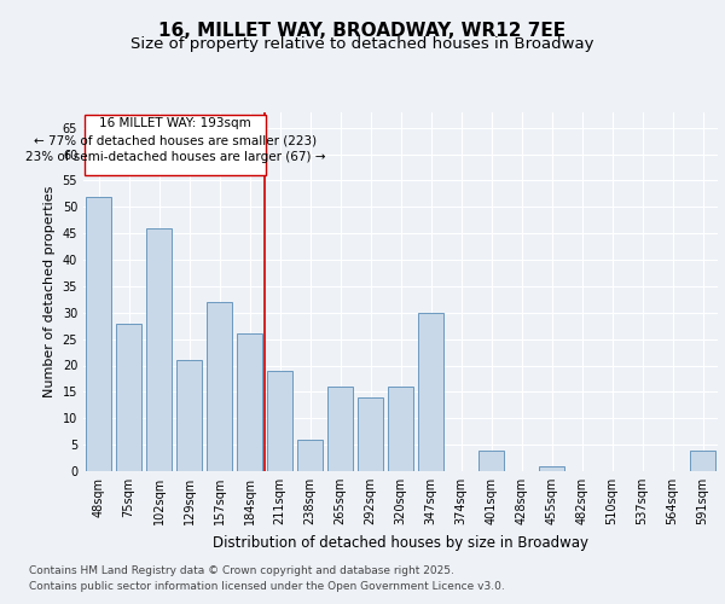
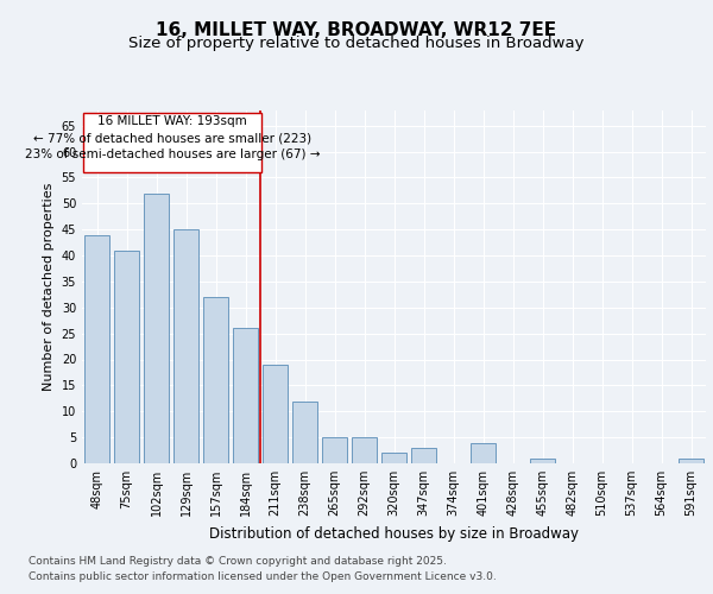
48sqm: 52 -> 44
75sqm: 28 -> 41
102sqm: 46 -> 52
129sqm: 21 -> 45
238sqm: 6 -> 12
265sqm: 16 -> 5
292sqm: 14 -> 5
320sqm: 16 -> 2
347sqm: 30 -> 3
591sqm: 4 -> 1
